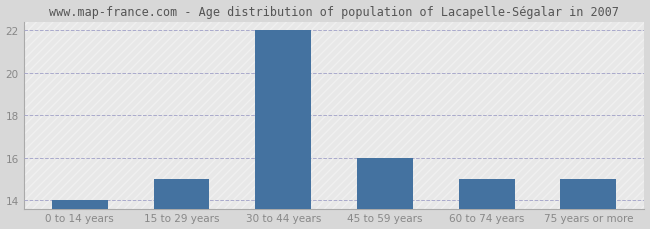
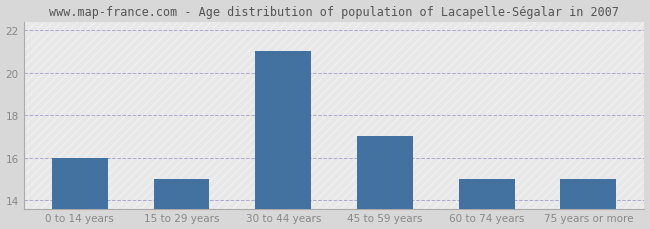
0 to 14 years: 14 -> 16
30 to 44 years: 22 -> 21
45 to 59 years: 16 -> 17
